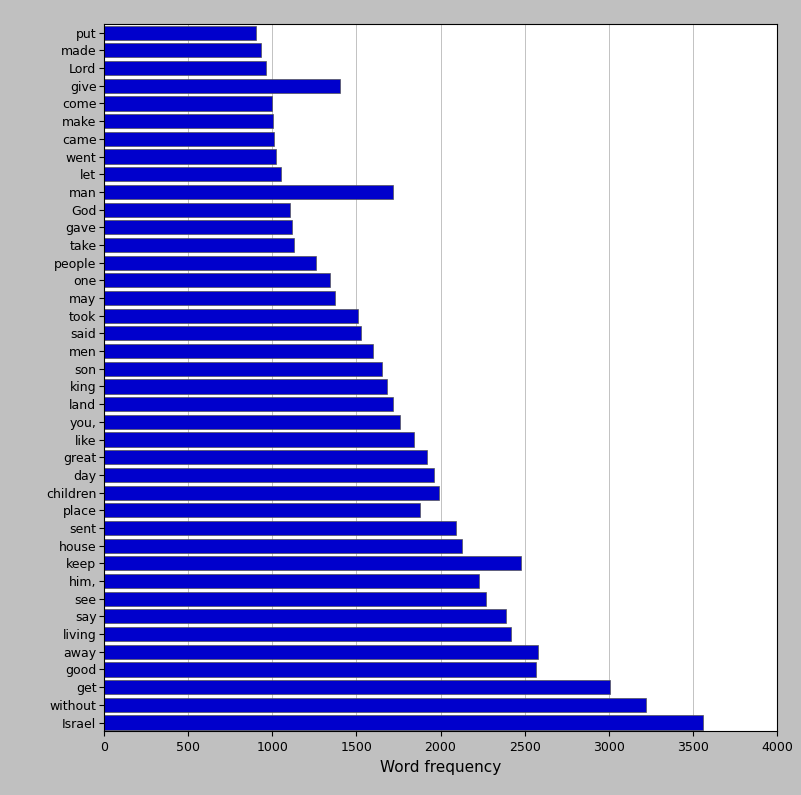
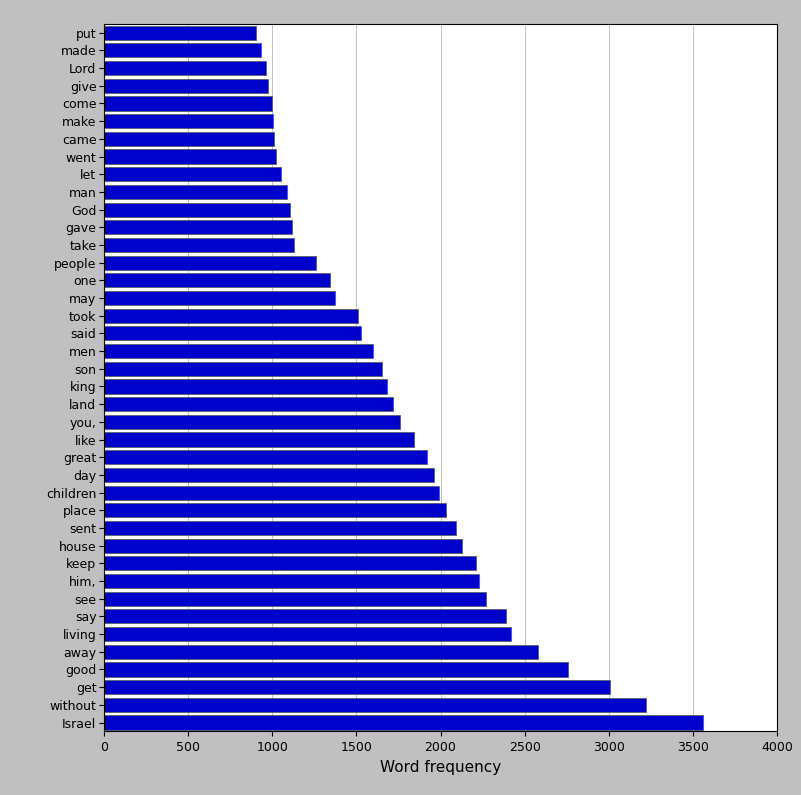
give: 1400 -> 980
man: 1720 -> 1090
place: 1880 -> 2030
keep: 2480 -> 2210
good: 2570 -> 2760
